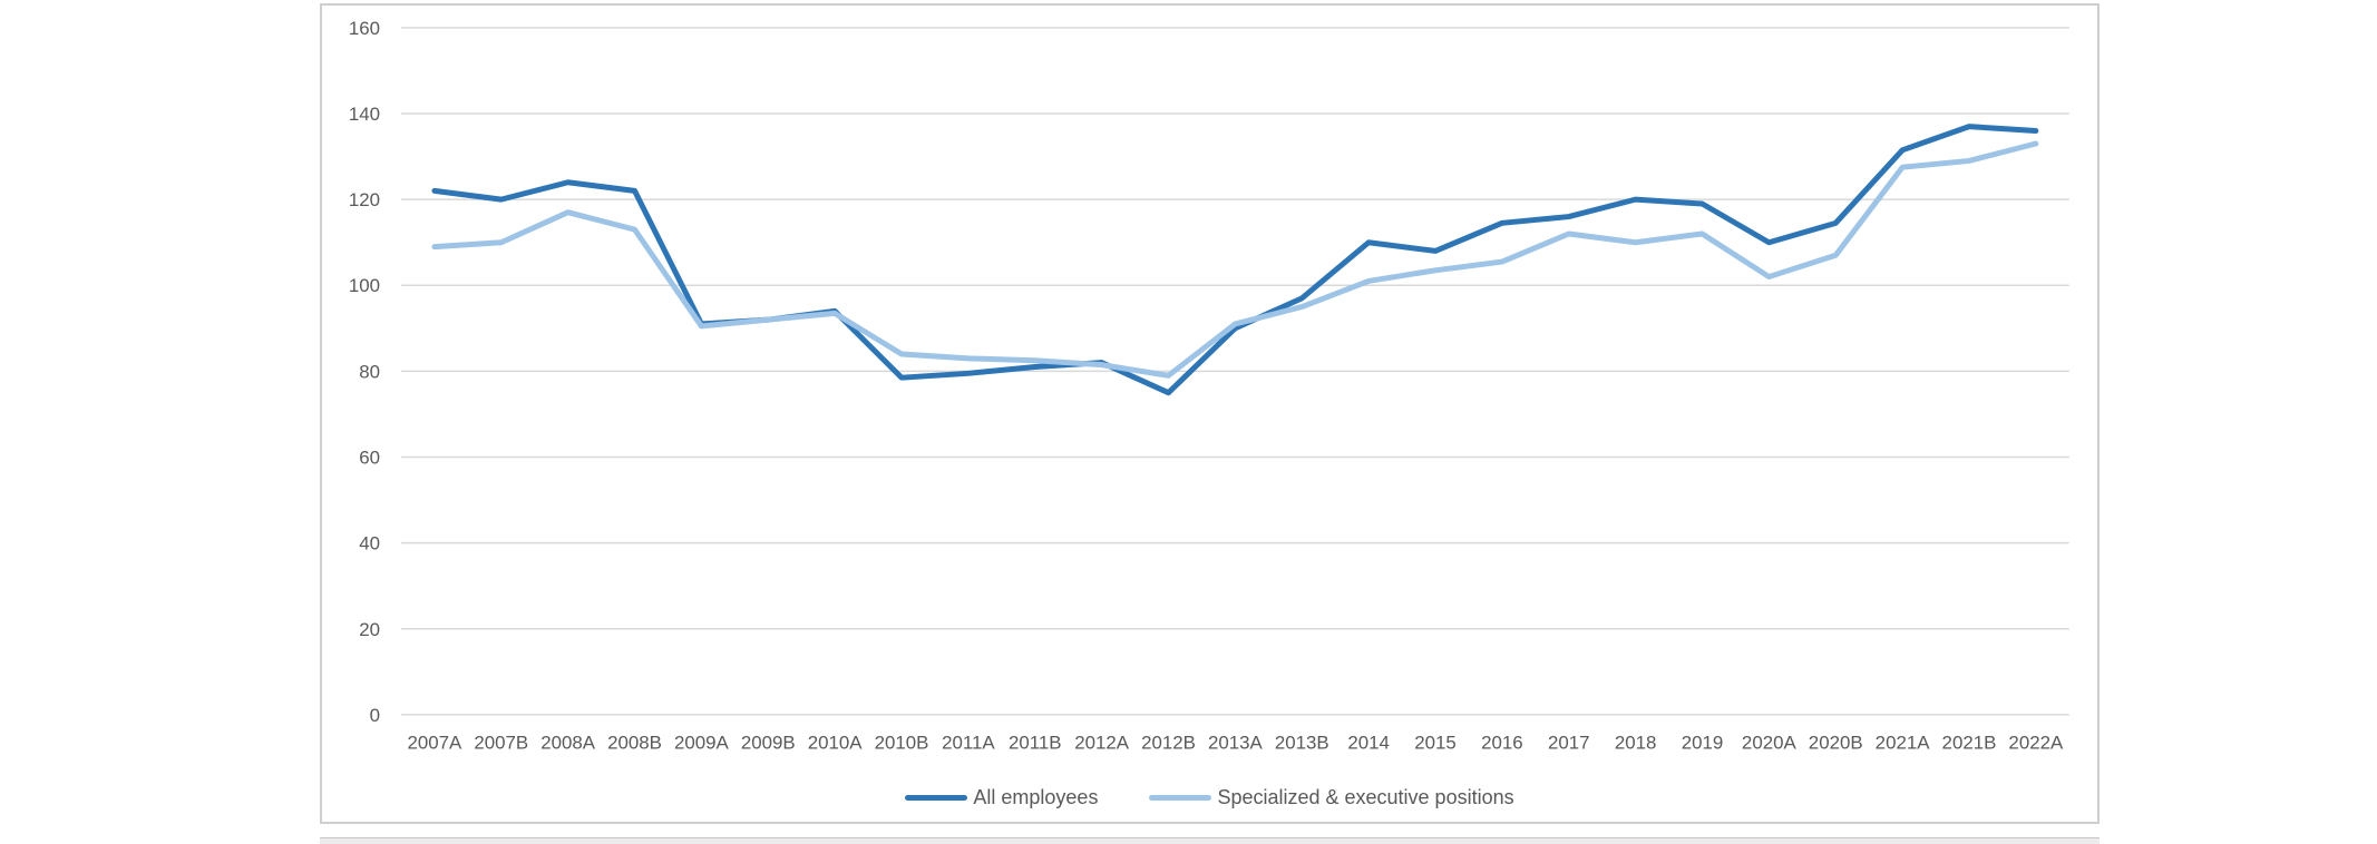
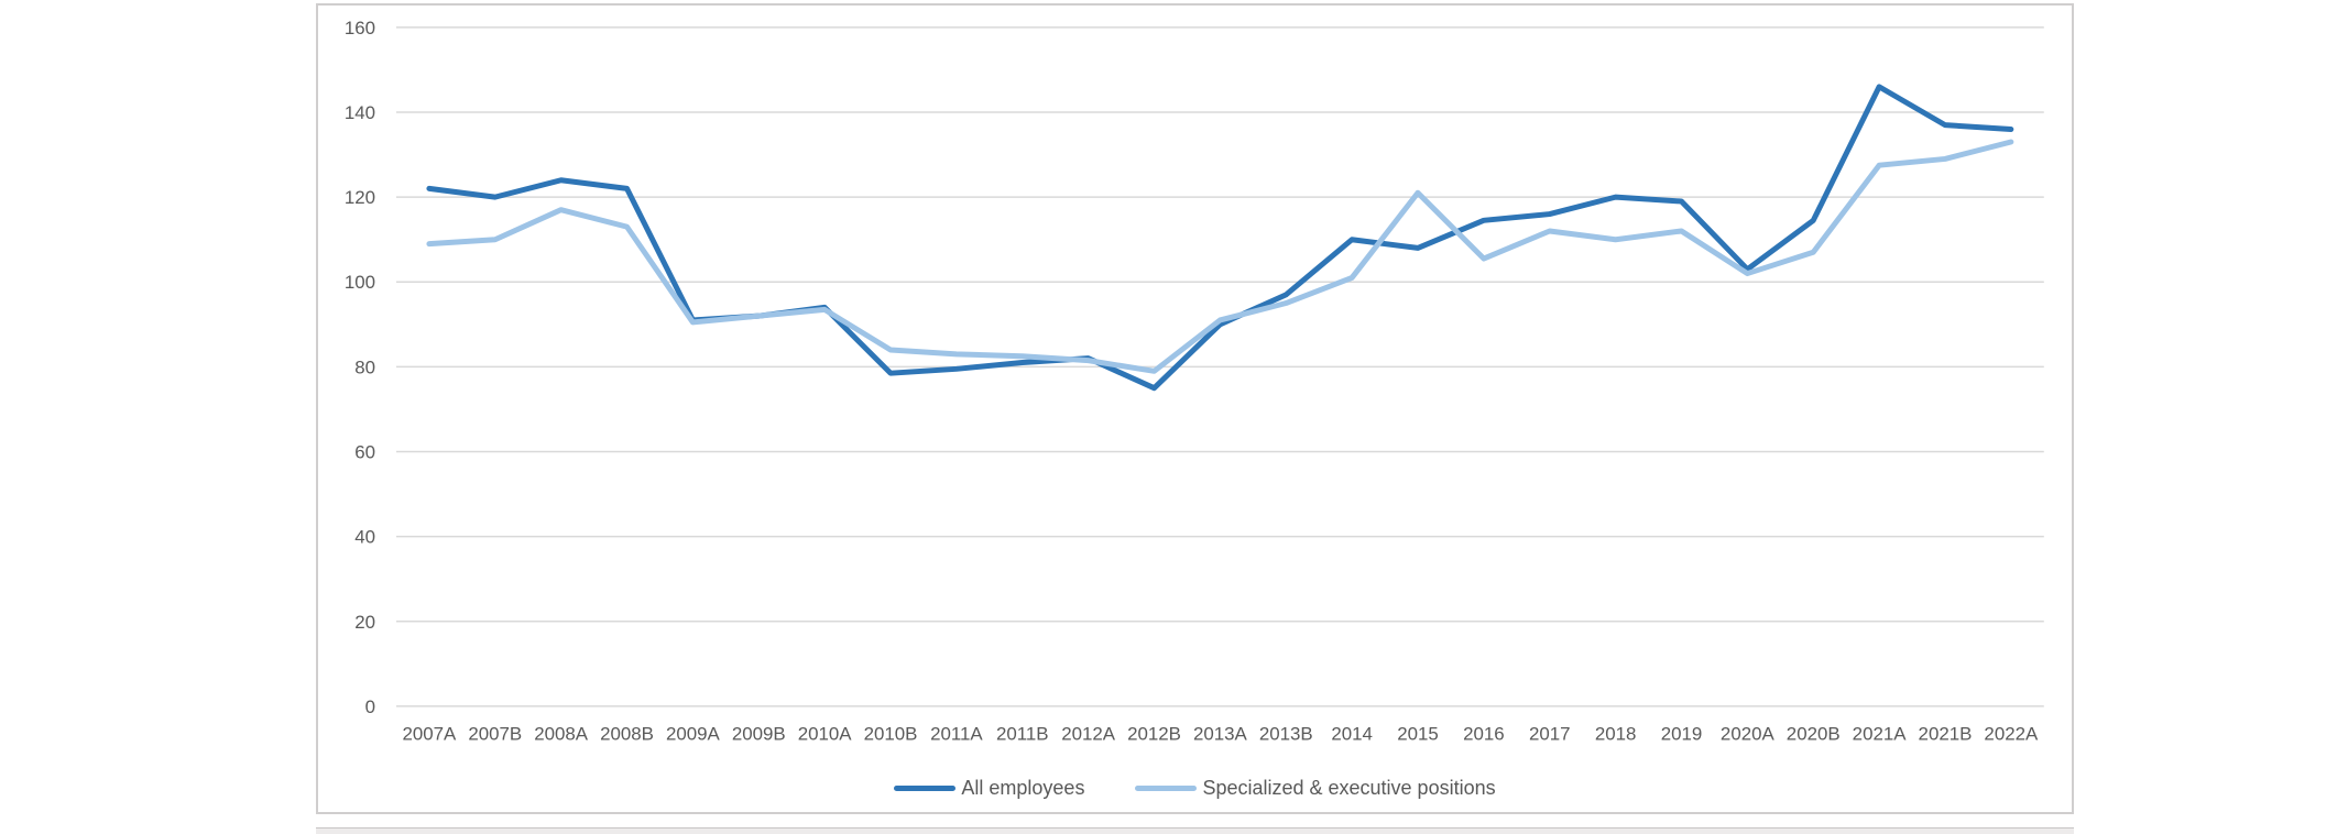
Specialized & executive positions/2015: 104 -> 121
All employees/2020A: 110 -> 103
All employees/2021A: 132 -> 146
